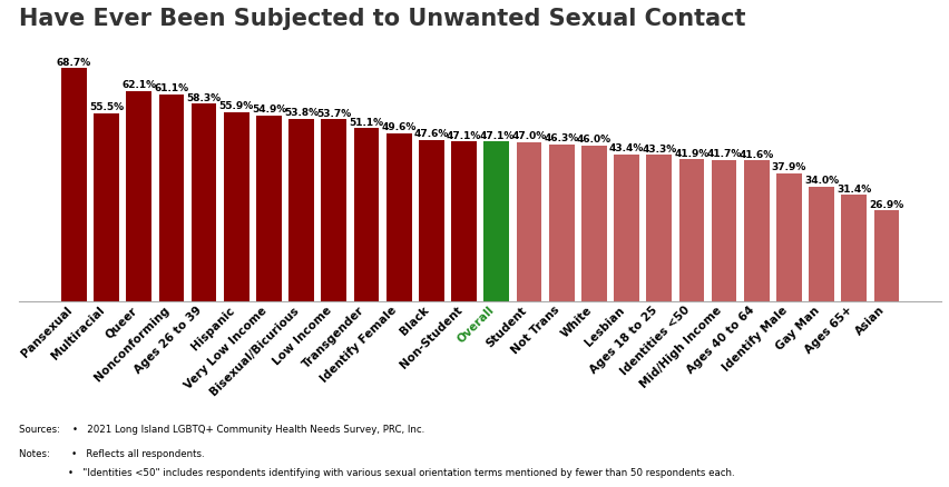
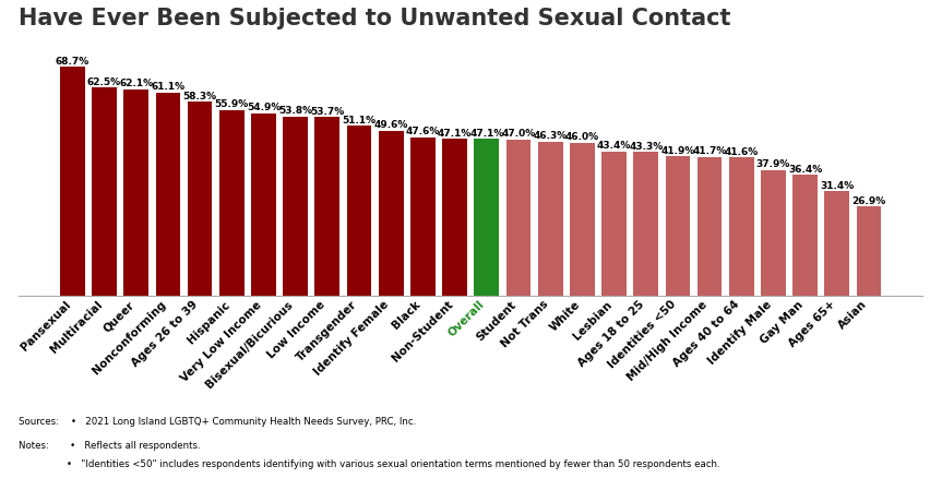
Multiracial: 55.5% -> 62.5%
Gay Man: 34.0% -> 36.4%
